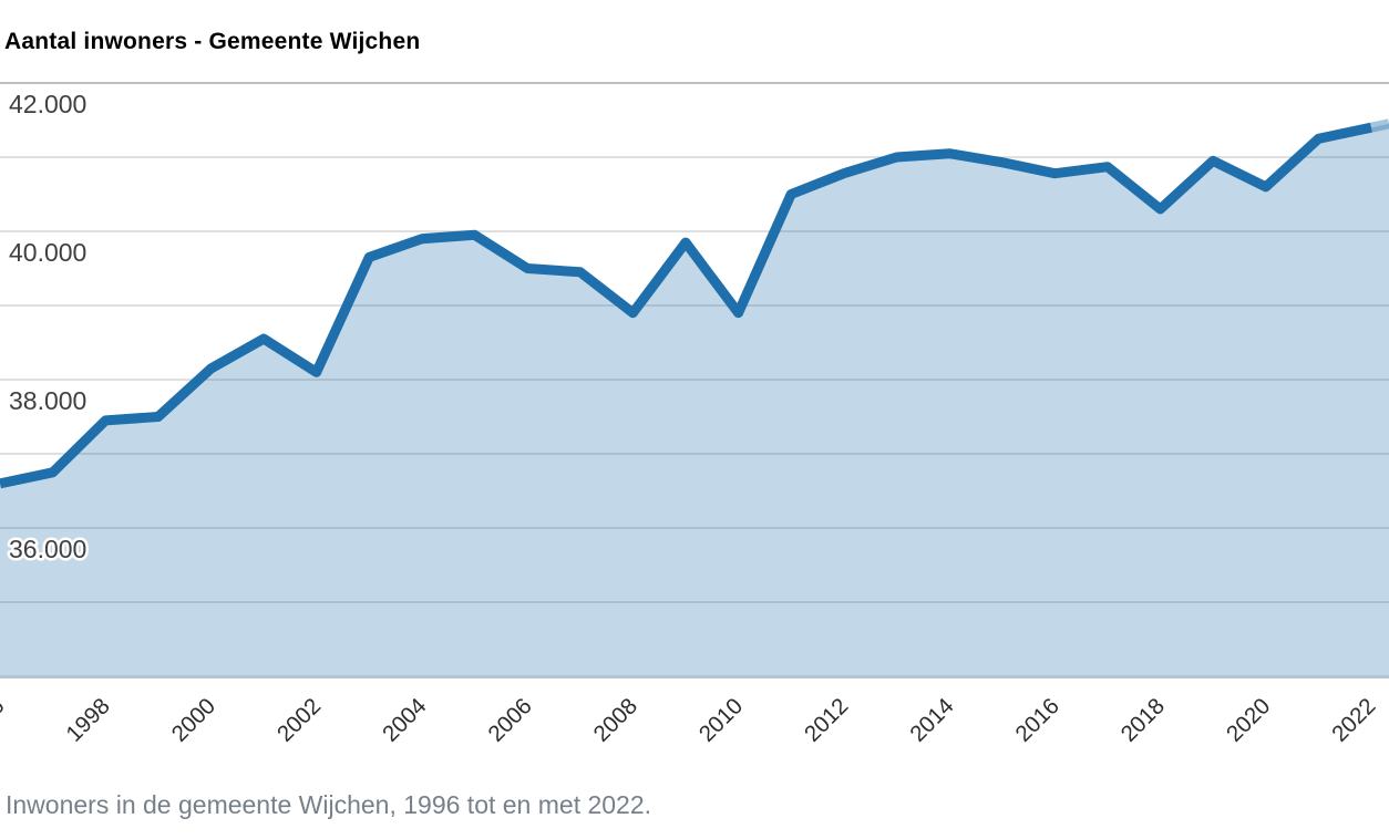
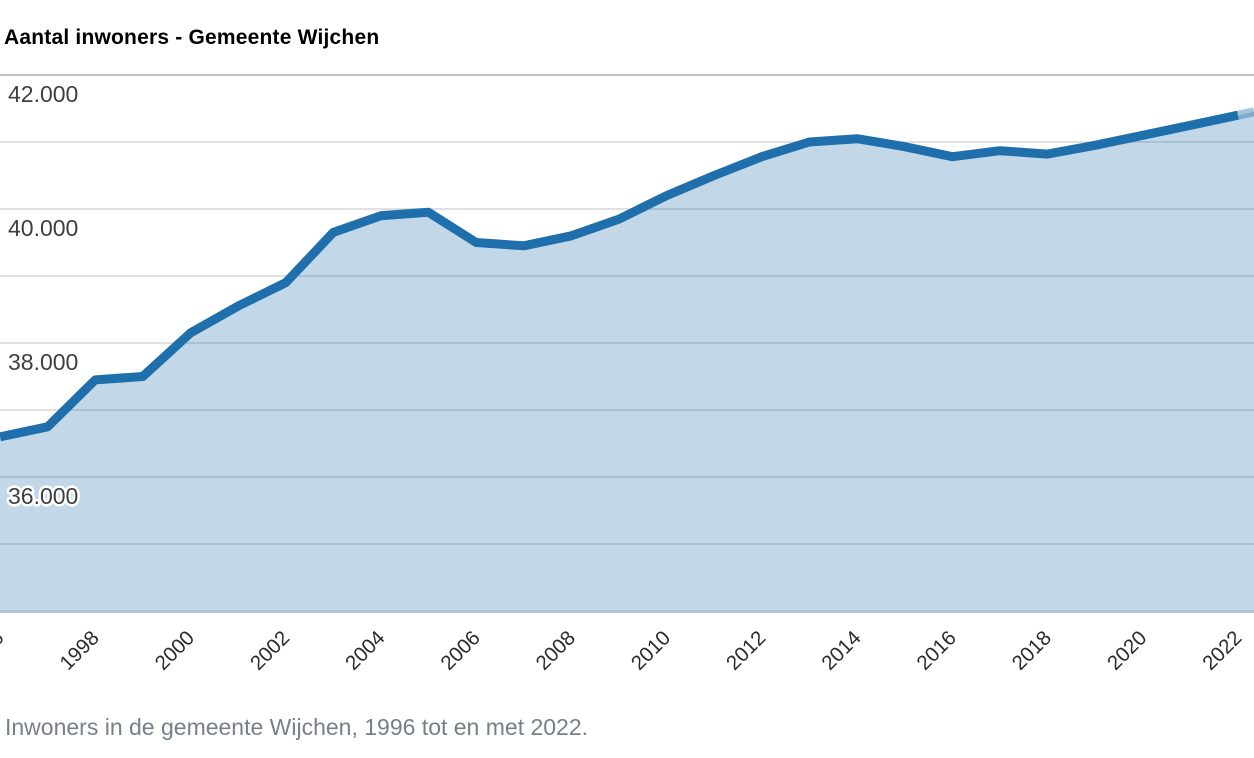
2002: 38100 -> 38900
2008: 38900 -> 39600
2010: 38900 -> 40200
2018: 40300 -> 40800
2020: 40600 -> 41100
